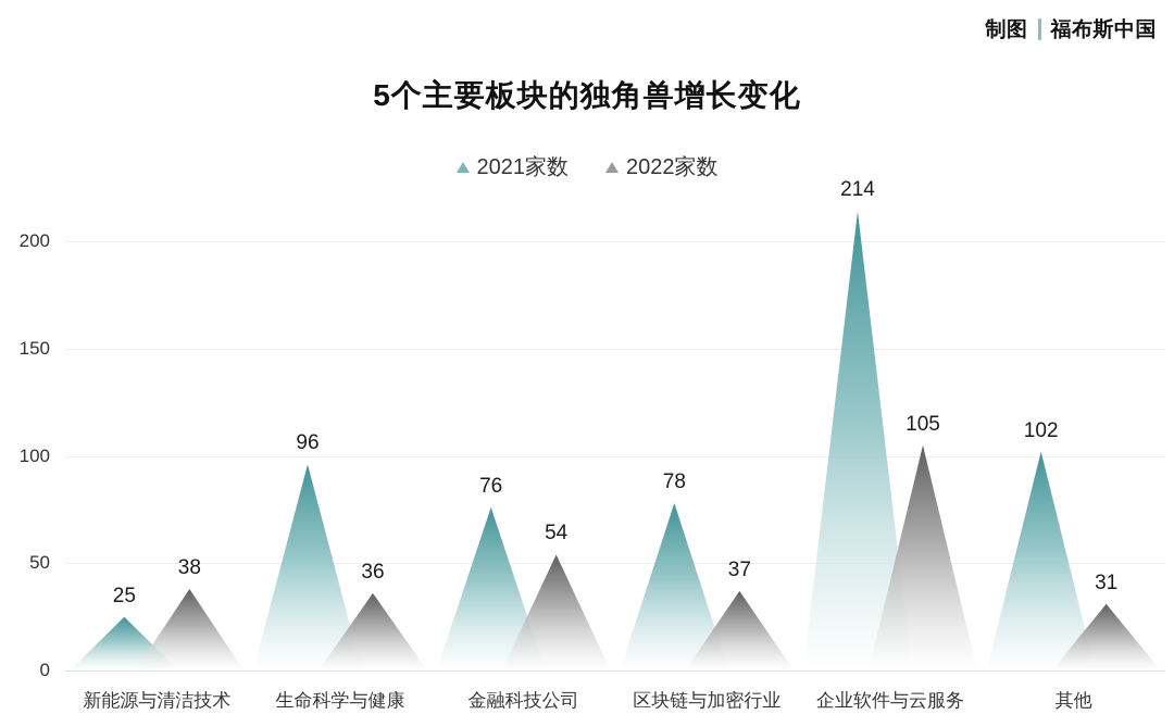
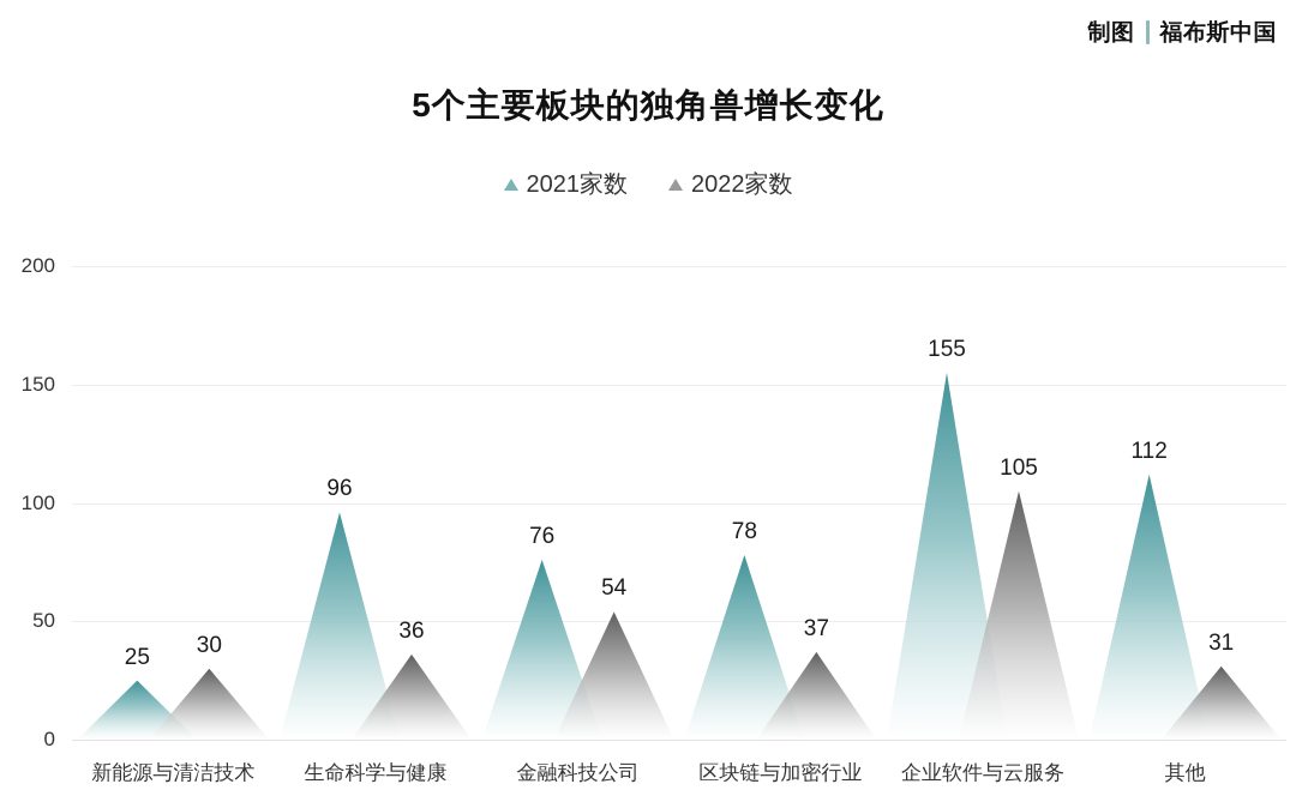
2022家数/新能源与清洁技术: 38 -> 30
2021家数/企业软件与云服务: 214 -> 155
2021家数/其他: 102 -> 112
